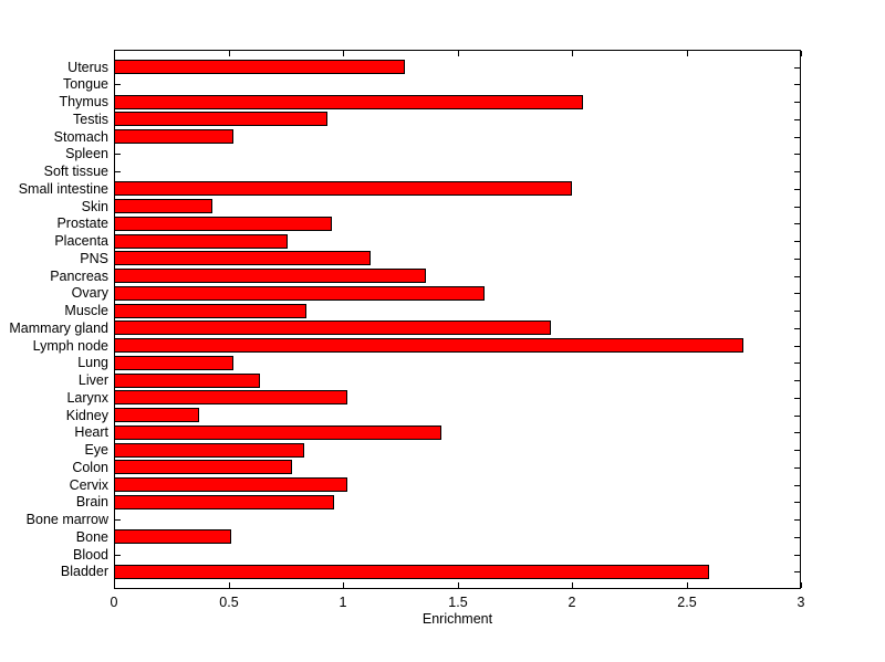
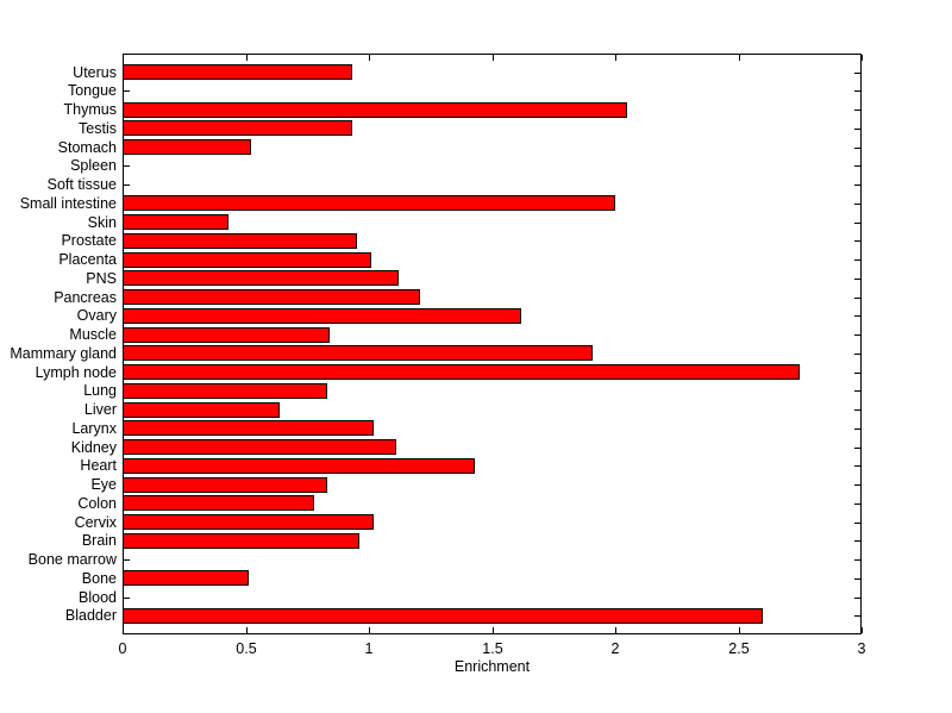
Uterus: 1.27 -> 0.93
Placenta: 0.76 -> 1.01
Pancreas: 1.36 -> 1.21
Lung: 0.52 -> 0.83
Kidney: 0.37 -> 1.11
